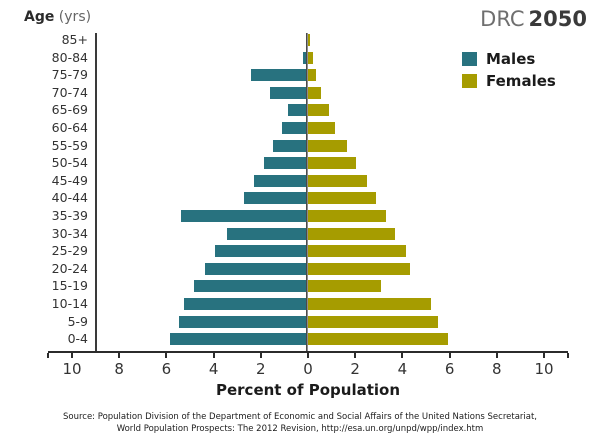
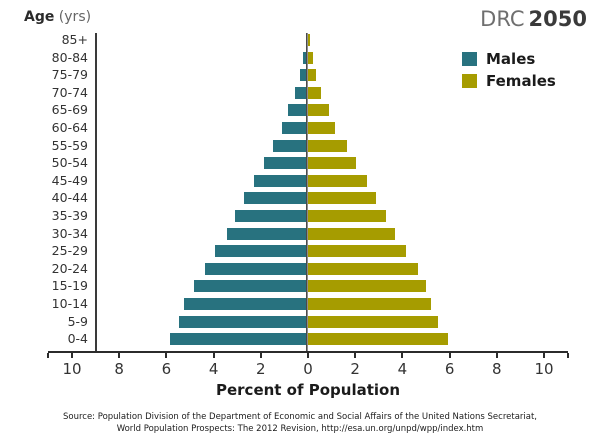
Males/75-79: 2.4 -> 0.3
Males/70-74: 1.6 -> 0.6
Males/35-39: 5.4 -> 3.1
Females/20-24: 4.3 -> 4.7
Females/15-19: 3.1 -> 5.0
